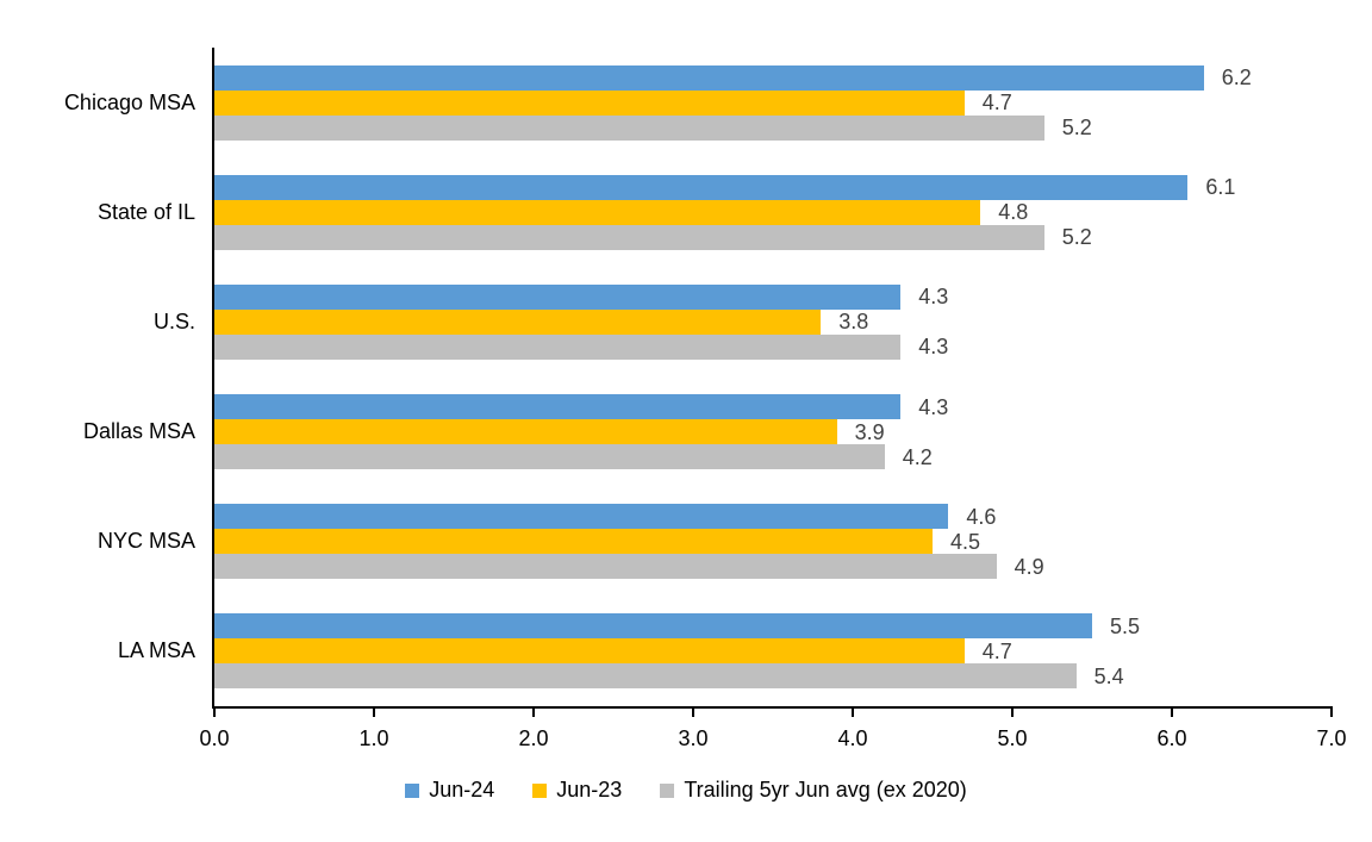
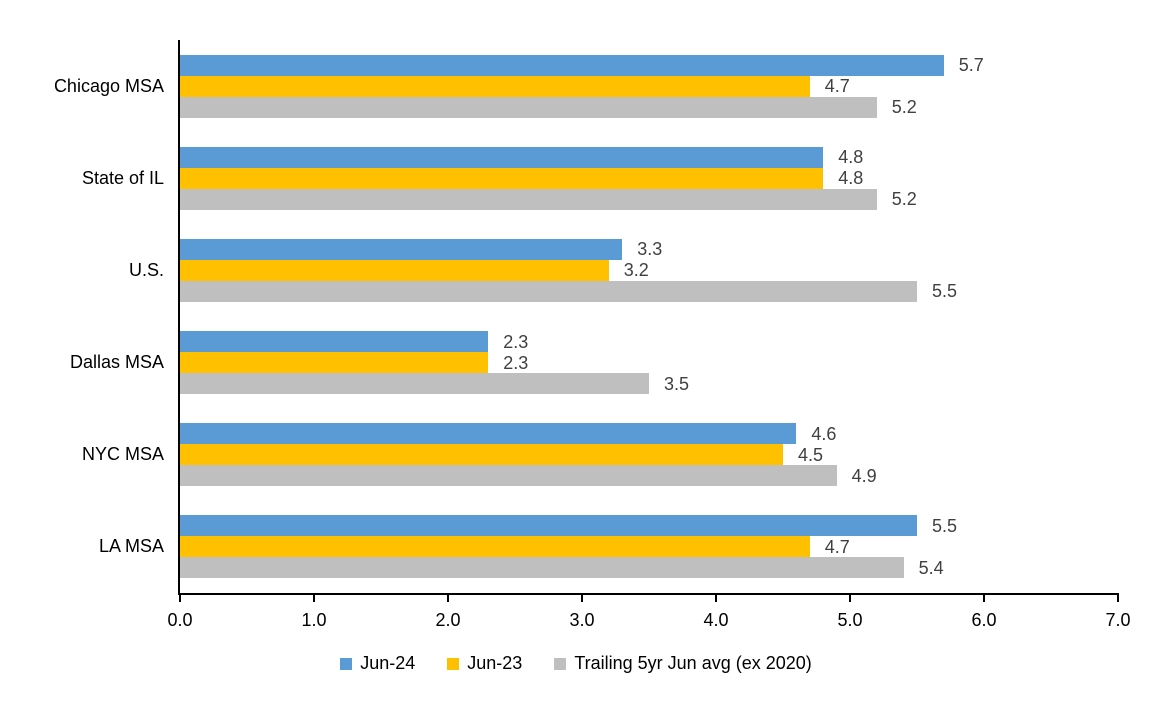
Jun-24/Chicago MSA: 6.2 -> 5.7
Jun-24/State of IL: 6.1 -> 4.8
Jun-24/U.S.: 4.3 -> 3.3
Jun-23/U.S.: 3.8 -> 3.2
Trailing 5yr Jun avg (ex 2020)/U.S.: 4.3 -> 5.5
Jun-24/Dallas MSA: 4.3 -> 2.3
Jun-23/Dallas MSA: 3.9 -> 2.3
Trailing 5yr Jun avg (ex 2020)/Dallas MSA: 4.2 -> 3.5
